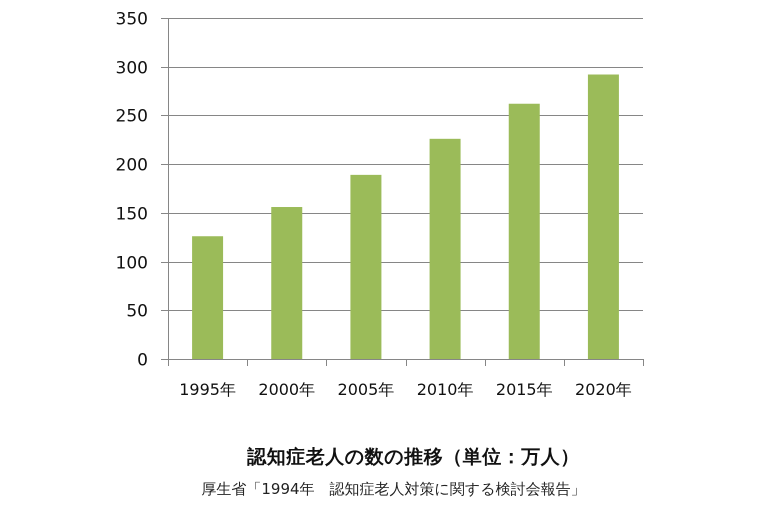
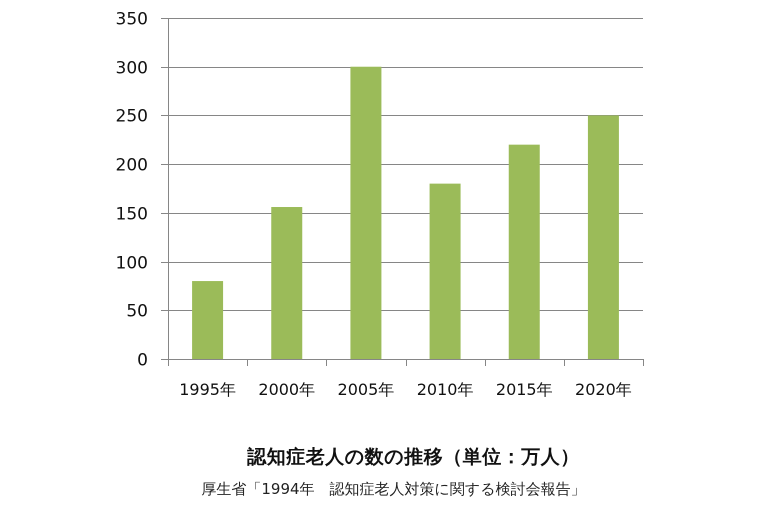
1995年: 130 -> 80
2005年: 190 -> 300
2010年: 230 -> 180
2015年: 260 -> 220
2020年: 290 -> 250
